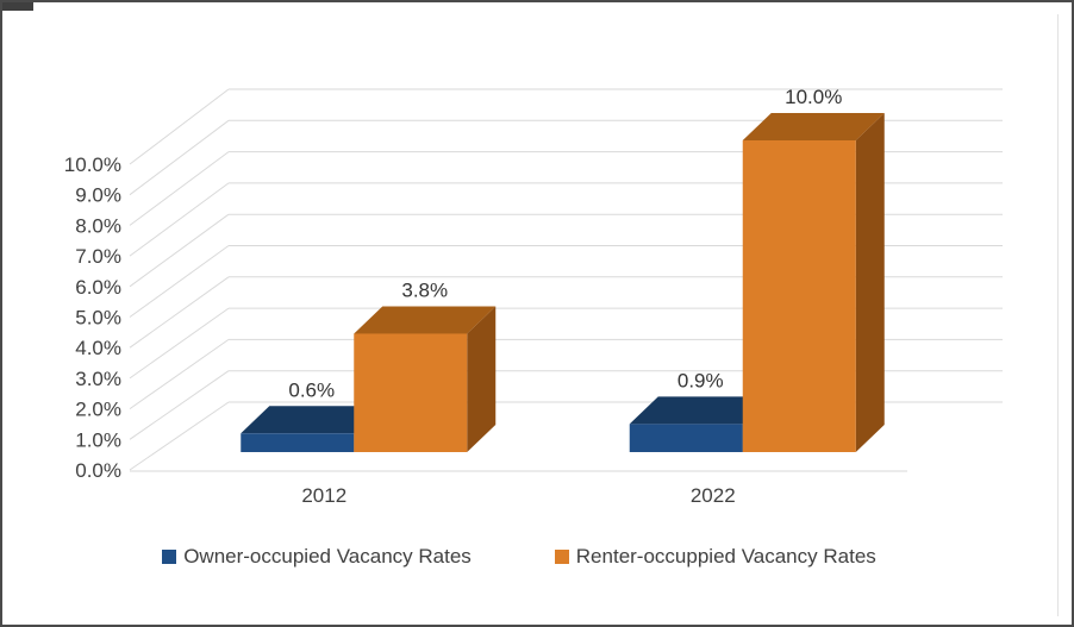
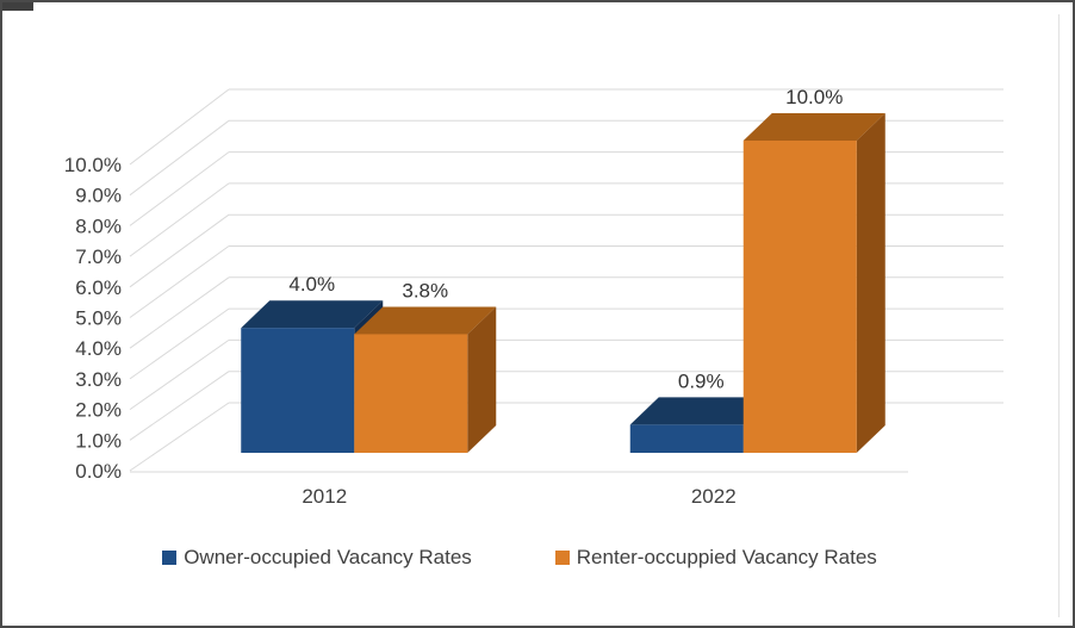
Owner-occupied Vacancy Rates/2012: 0.6% -> 4.0%
